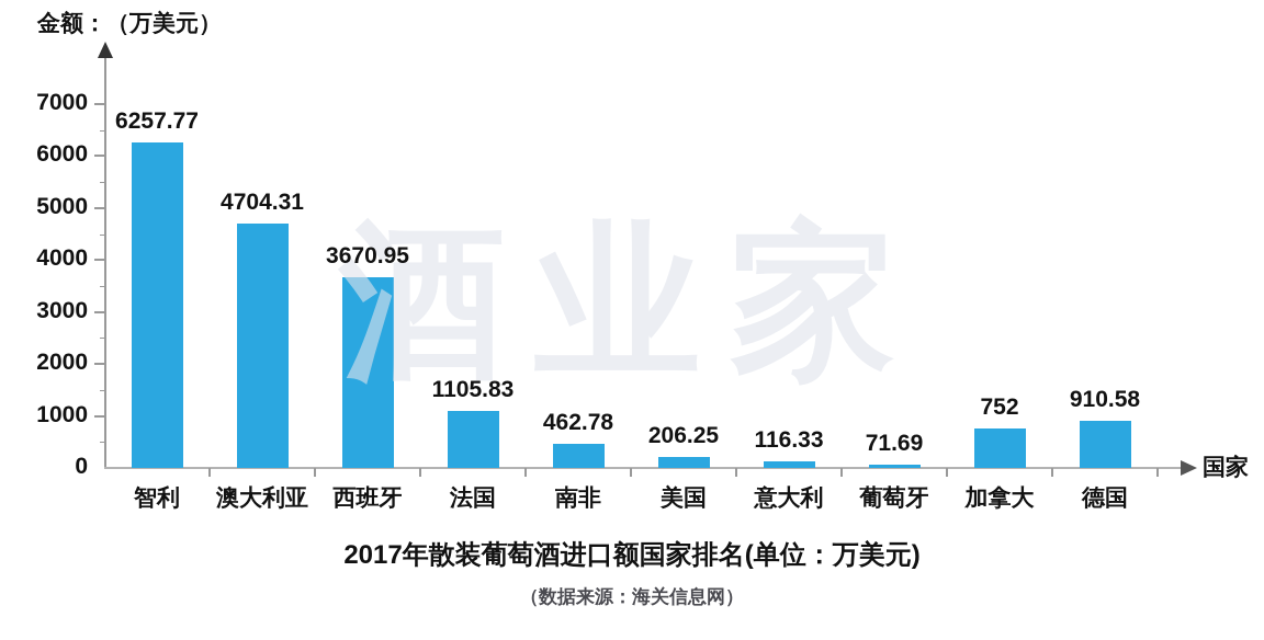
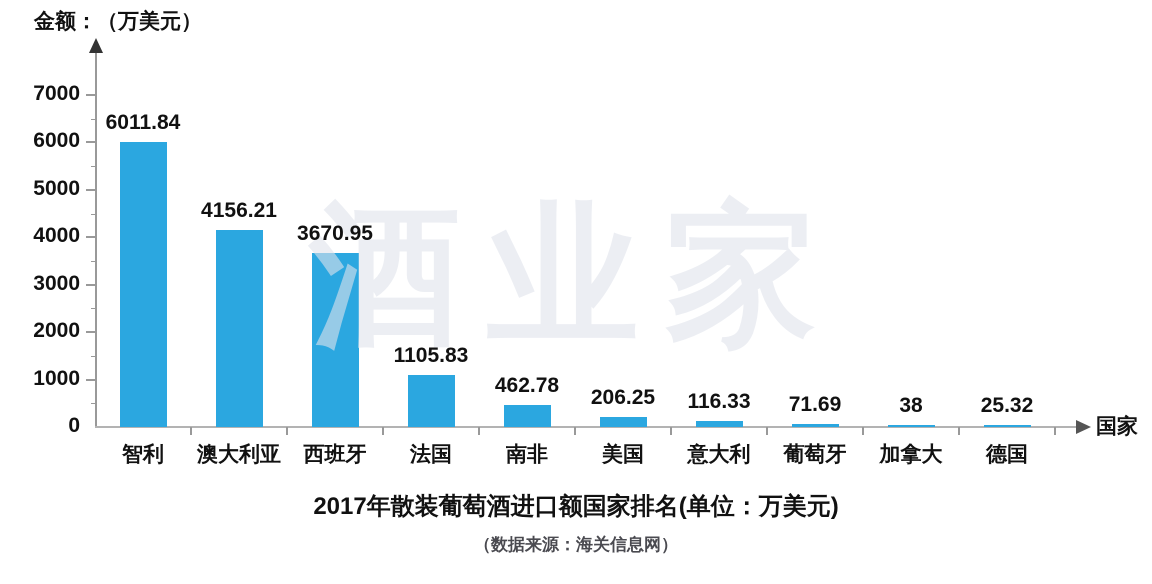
智利: 6257.77 -> 6011.84
澳大利亚: 4704.31 -> 4156.21
加拿大: 752 -> 38
德国: 910.58 -> 25.32
